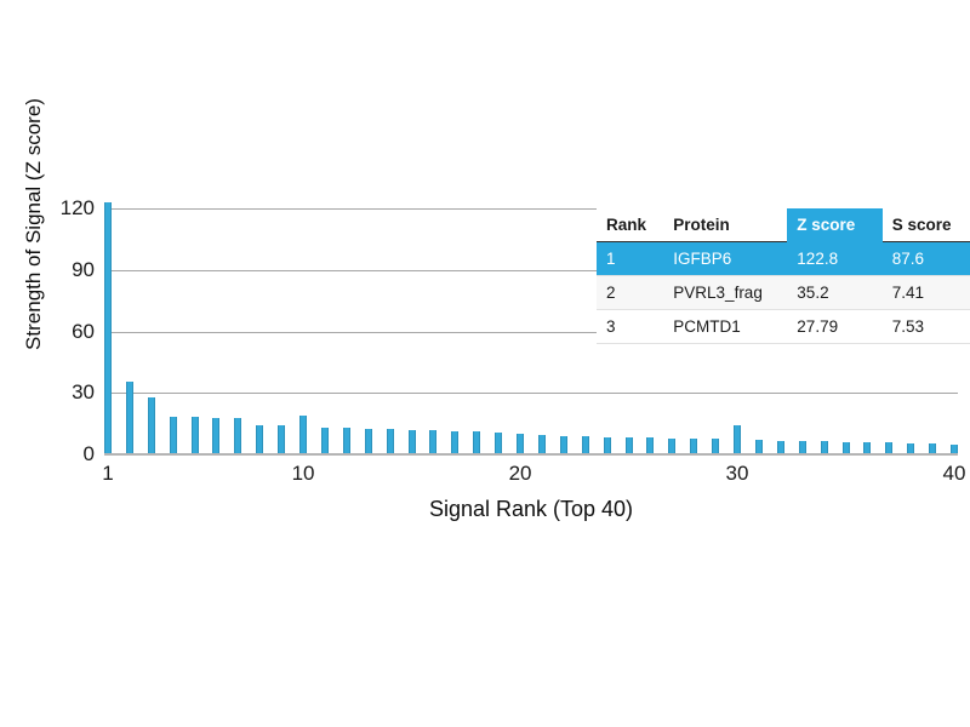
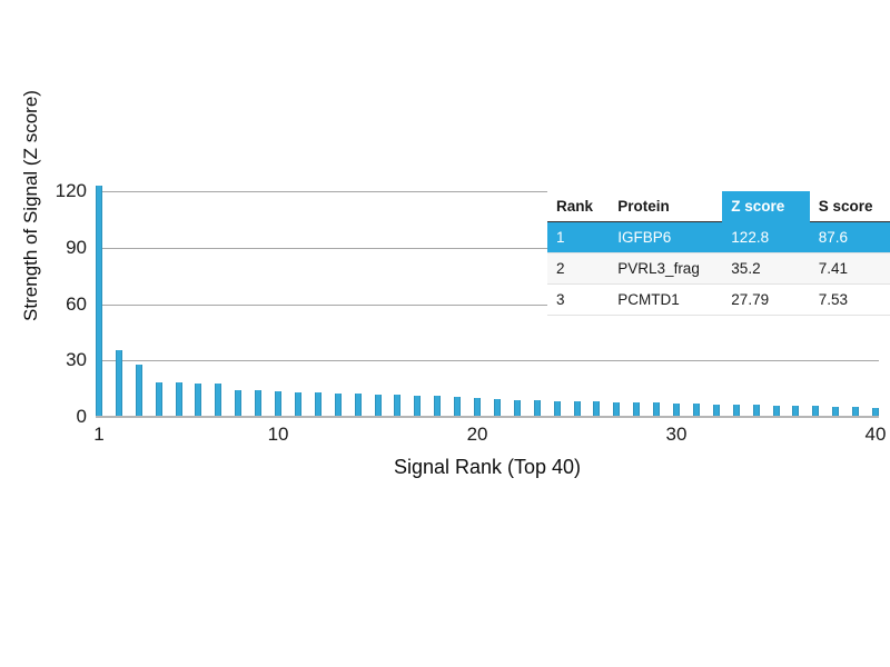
10: 19 -> 14
30: 14 -> 7
